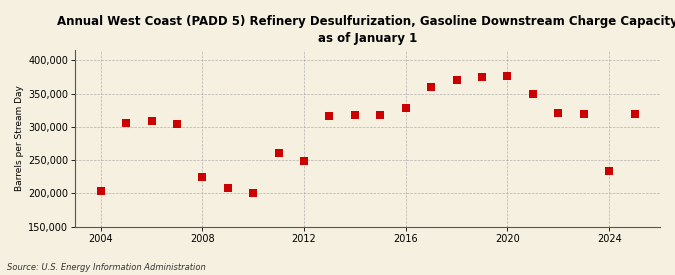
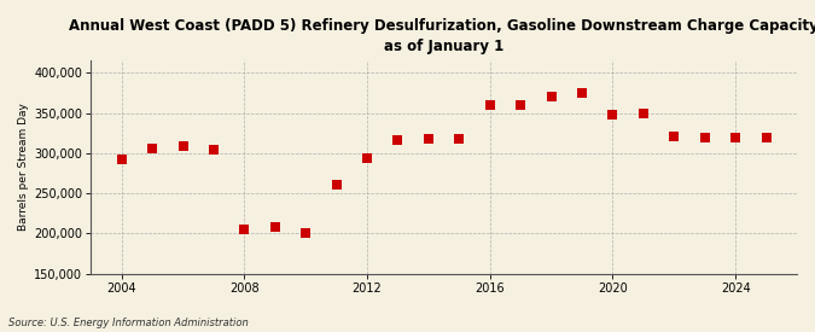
2004: 204,000 -> 292,000
2008: 224,000 -> 205,000
2012: 248,000 -> 293,000
2016: 328,000 -> 360,000
2020: 376,000 -> 348,000
2024: 234,000 -> 320,000
